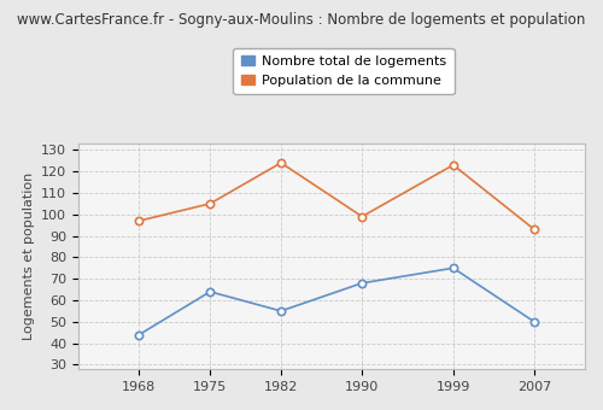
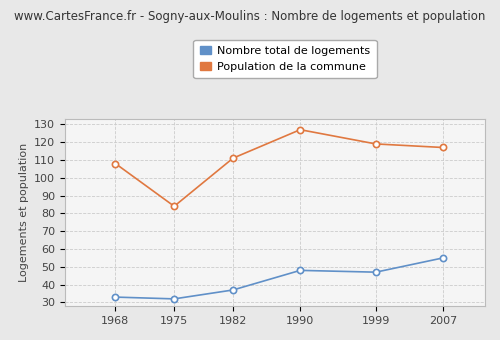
Nombre total de logements/1968: 44 -> 33
Population de la commune/1968: 97 -> 108
Nombre total de logements/1975: 64 -> 32
Population de la commune/1975: 105 -> 84
Nombre total de logements/1982: 55 -> 37
Population de la commune/1982: 124 -> 111
Nombre total de logements/1990: 68 -> 48
Population de la commune/1990: 99 -> 127
Nombre total de logements/1999: 75 -> 47
Population de la commune/1999: 123 -> 119
Nombre total de logements/2007: 50 -> 55
Population de la commune/2007: 93 -> 117
